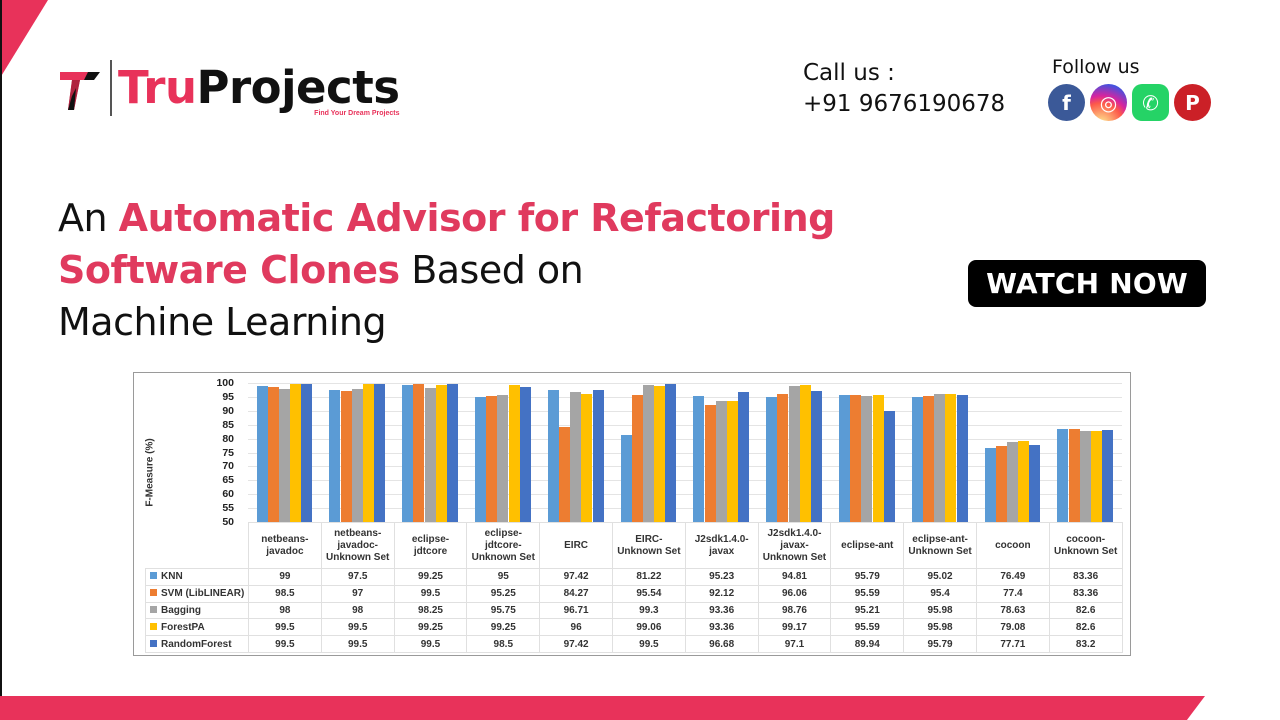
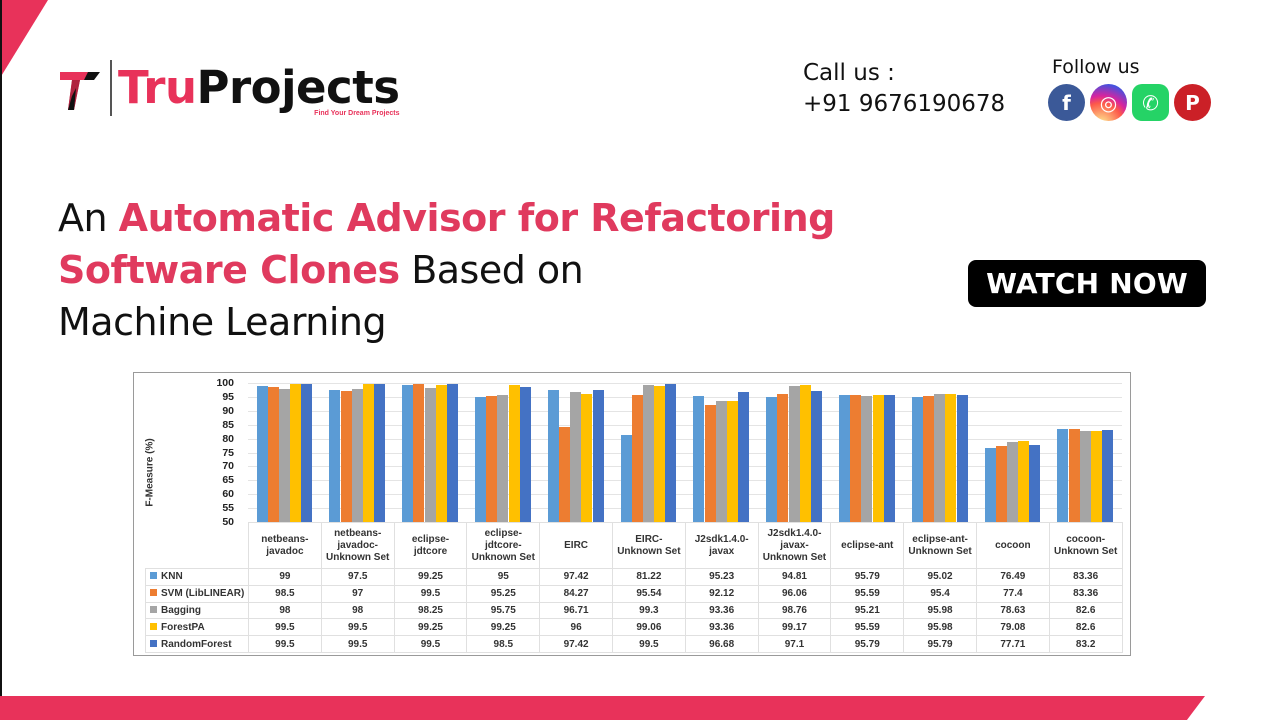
RandomForest/eclipse-ant: 89.94 -> 95.79
